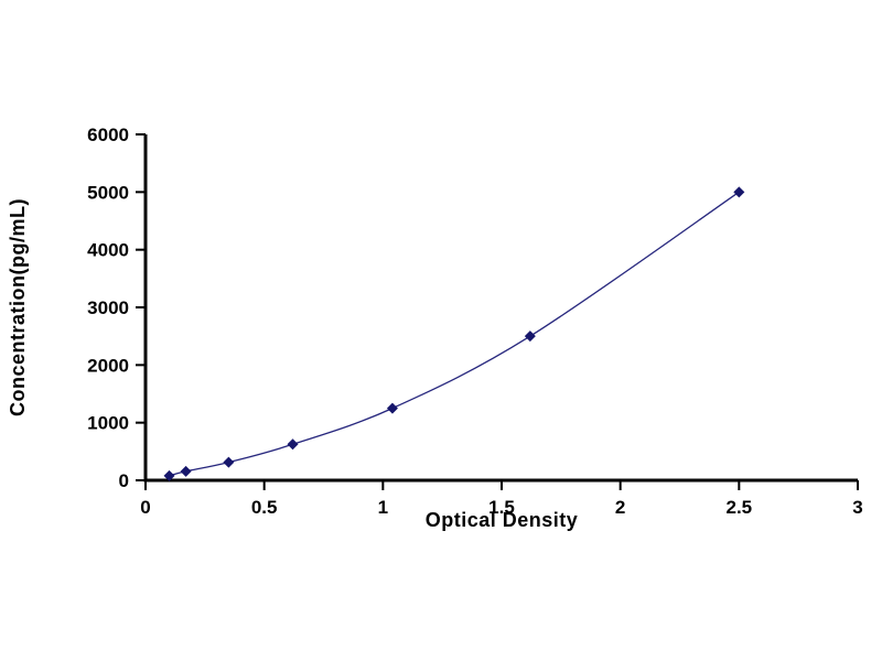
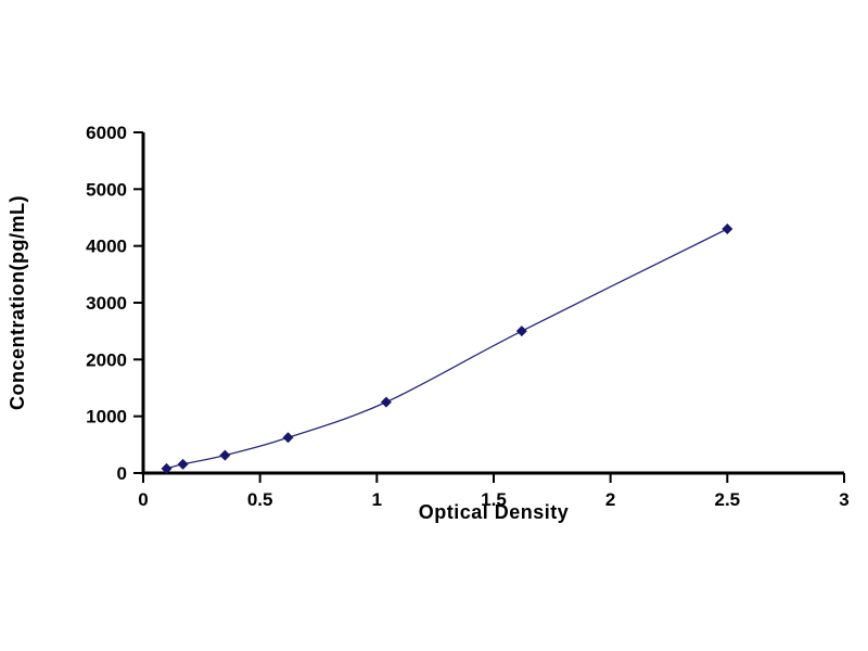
2.5: 5000 -> 4300
